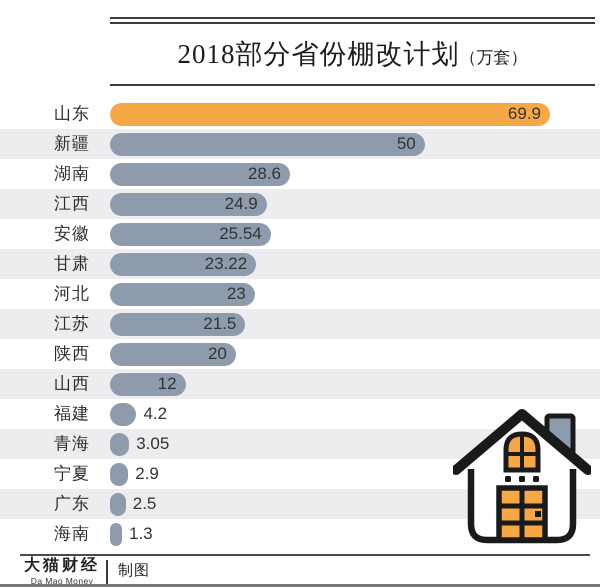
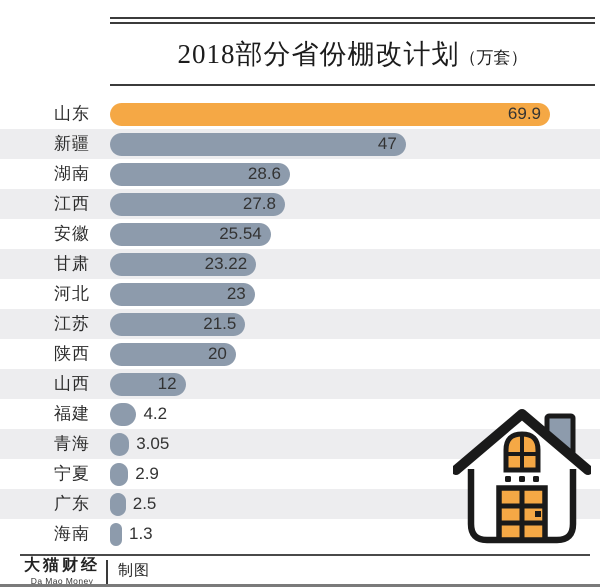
新疆: 50 -> 47
江西: 24.9 -> 27.8
